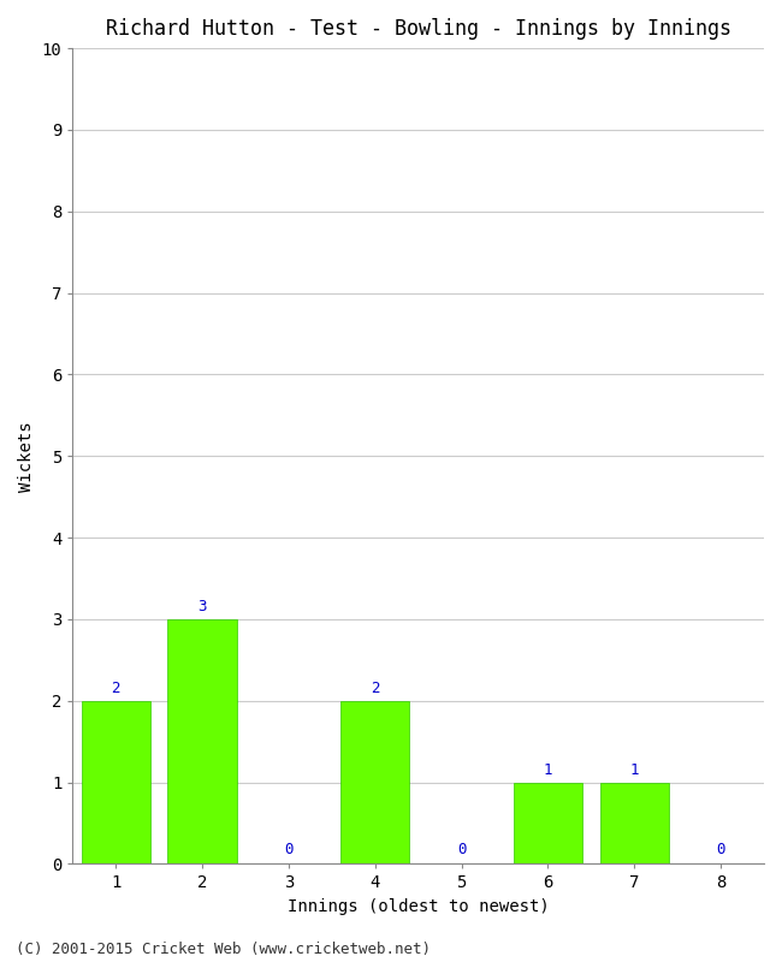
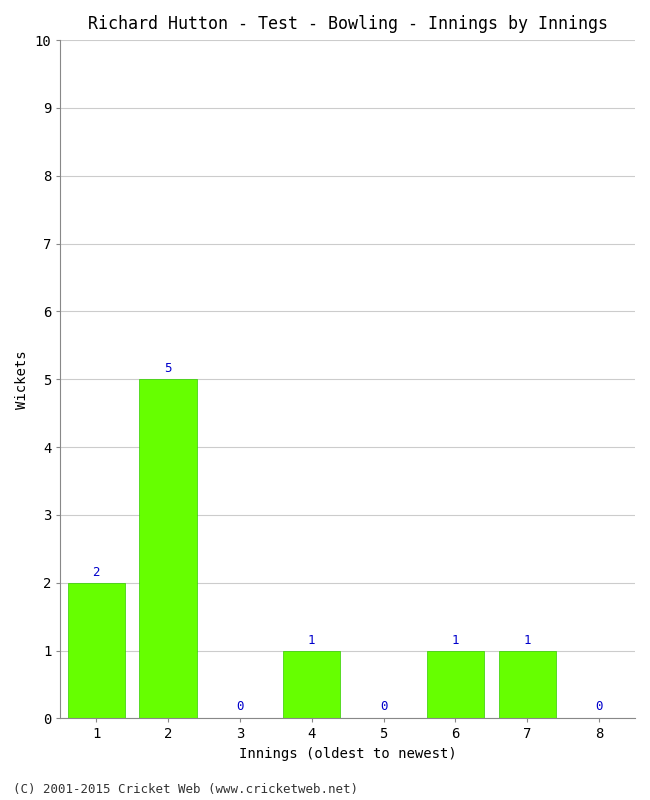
2: 3 -> 5
4: 2 -> 1
